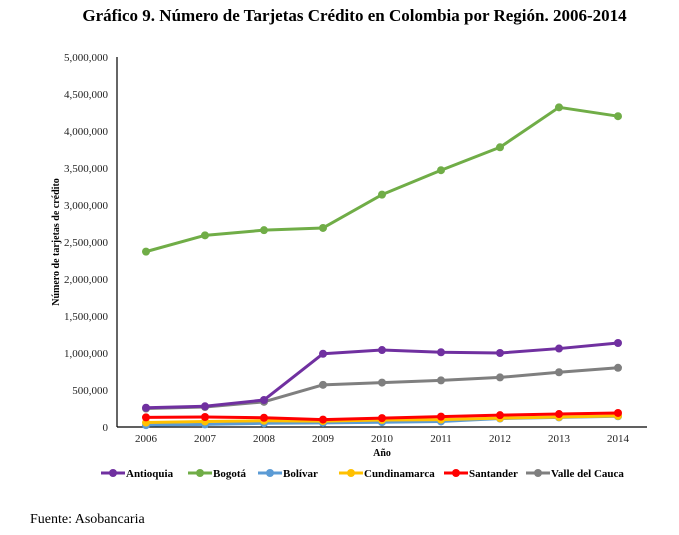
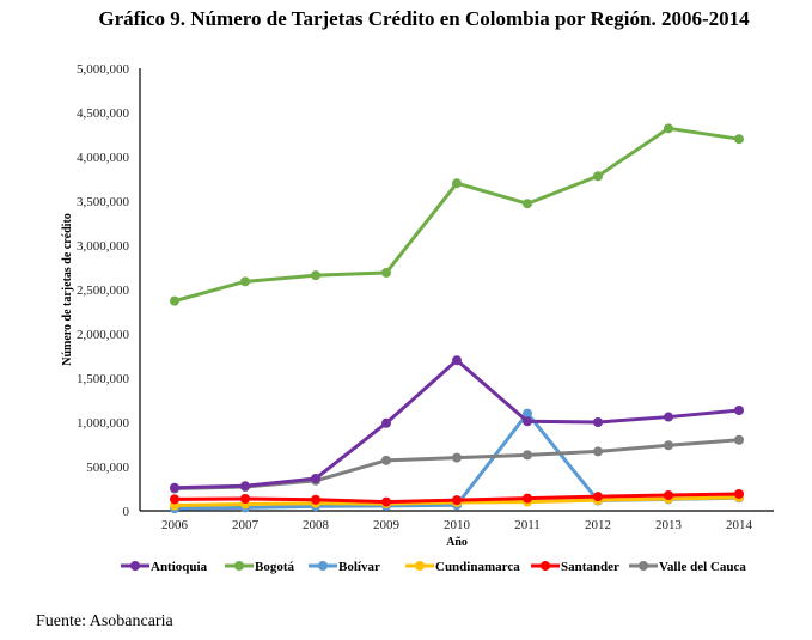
Antioquia/2010: 1000000 -> 1700000
Bogotá/2010: 3100000 -> 3700000
Bolívar/2011: 100000 -> 1100000
